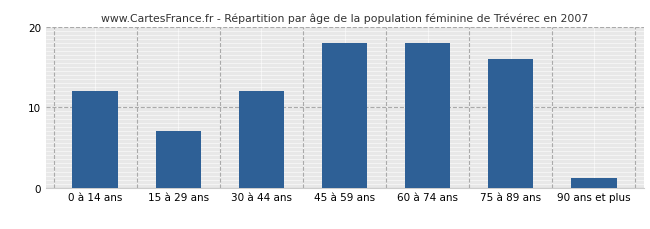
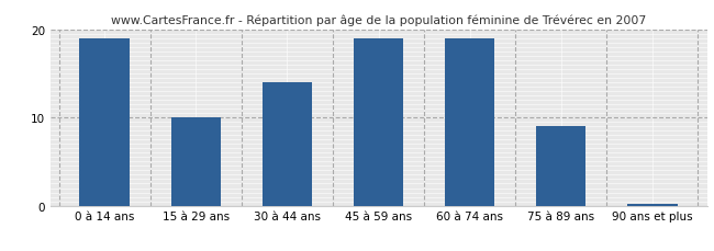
0 à 14 ans: 12.0 -> 19.0
15 à 29 ans: 7.0 -> 10.0
30 à 44 ans: 12.0 -> 14.0
45 à 59 ans: 18.0 -> 19.0
60 à 74 ans: 18.0 -> 19.0
75 à 89 ans: 16.0 -> 9.0
90 ans et plus: 1.2 -> 0.2
